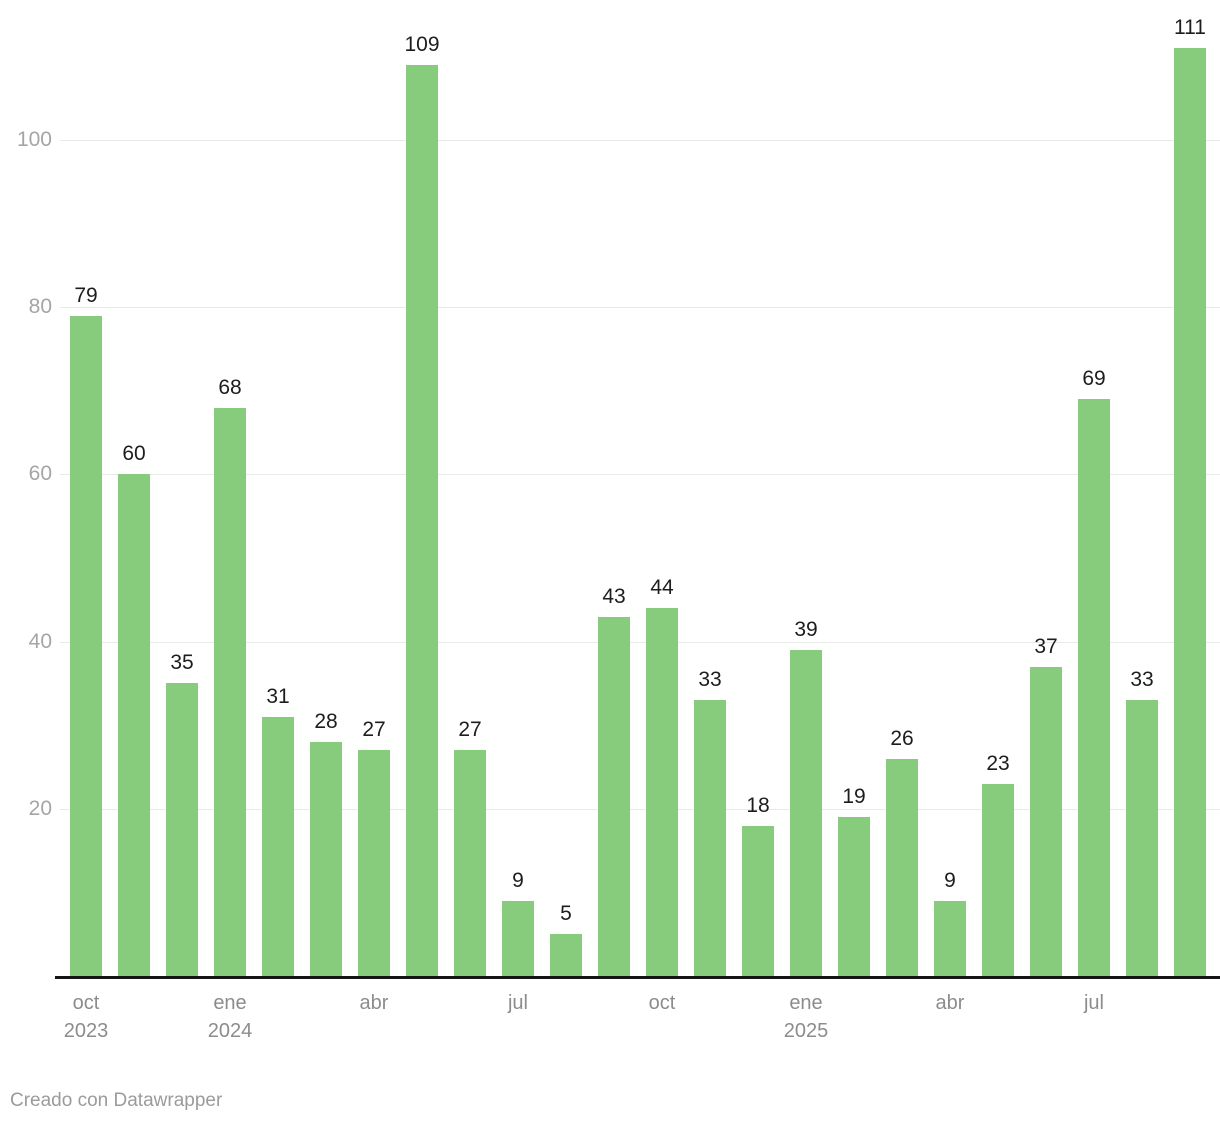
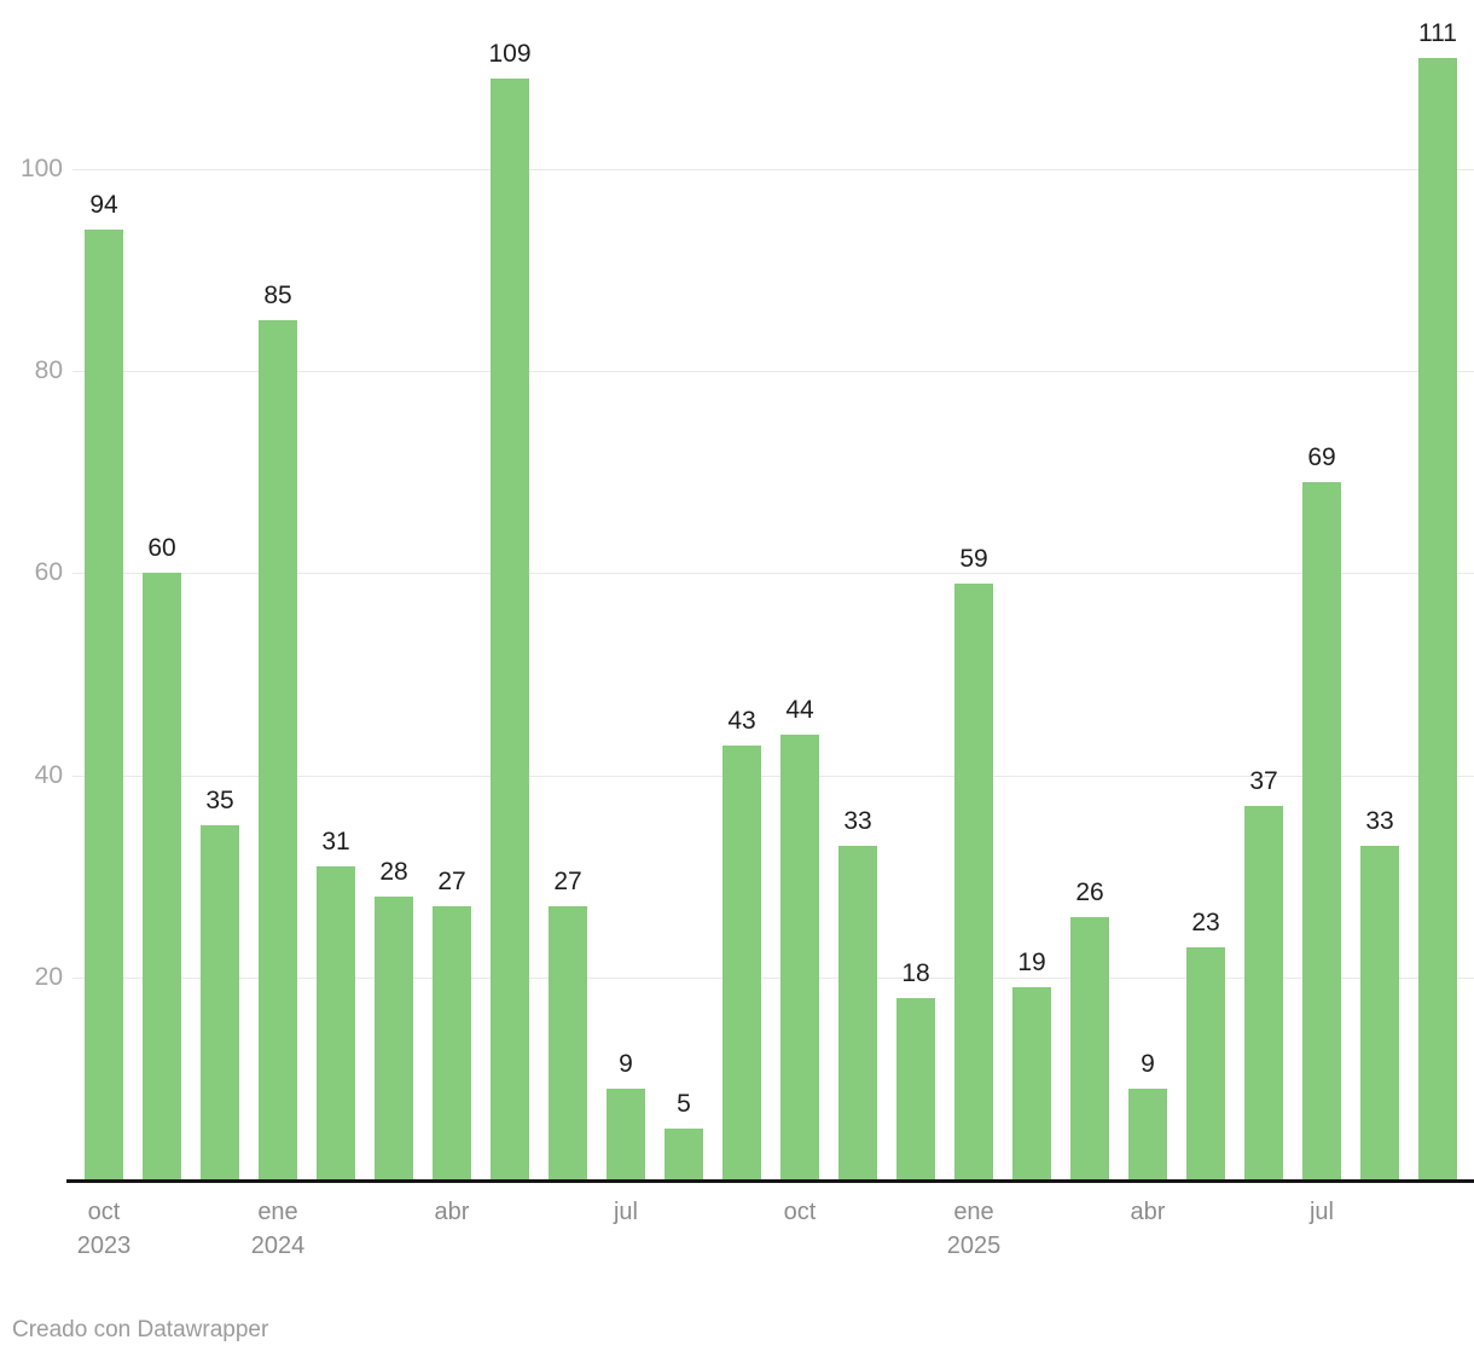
oct 2023: 79 -> 94
ene 2024: 68 -> 85
ene 2025: 39 -> 59
